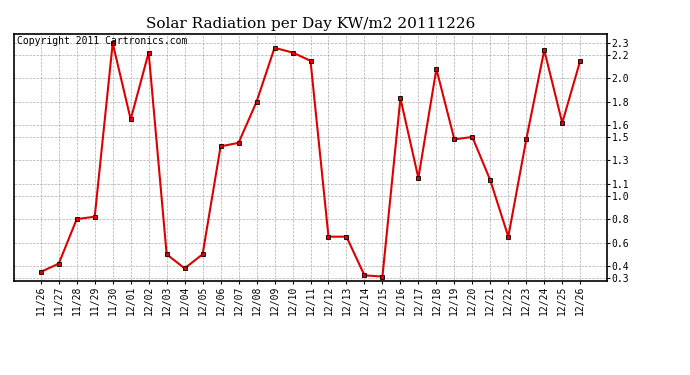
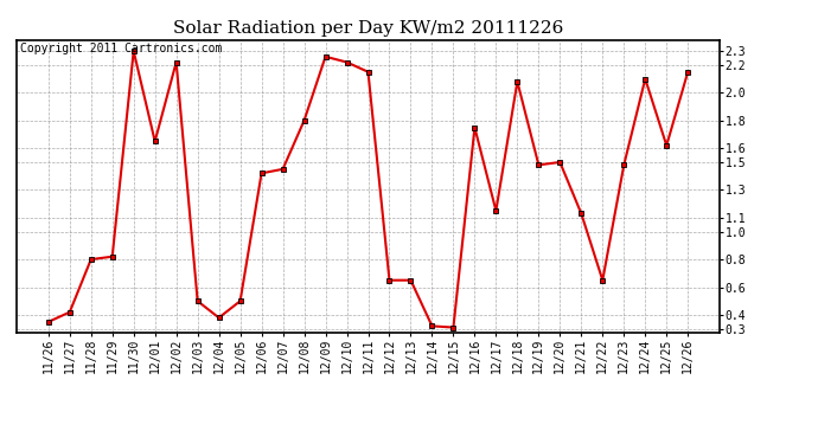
12/16: 1.83 -> 1.75
12/24: 2.24 -> 2.10
